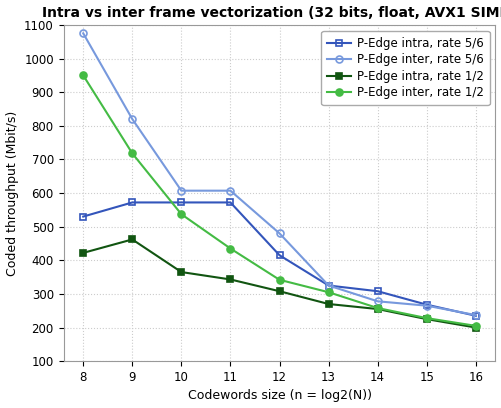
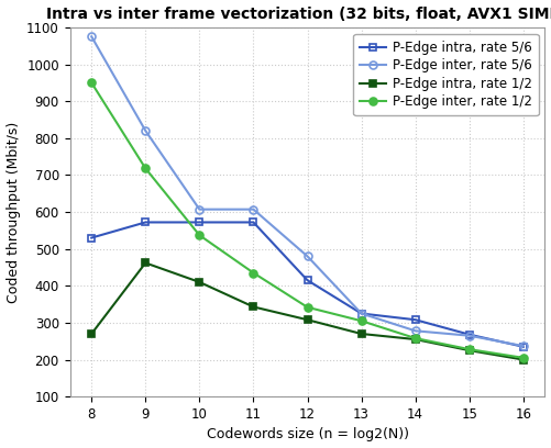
P-Edge intra, rate 1/2/8: 422 -> 270
P-Edge intra, rate 1/2/10: 365 -> 410
